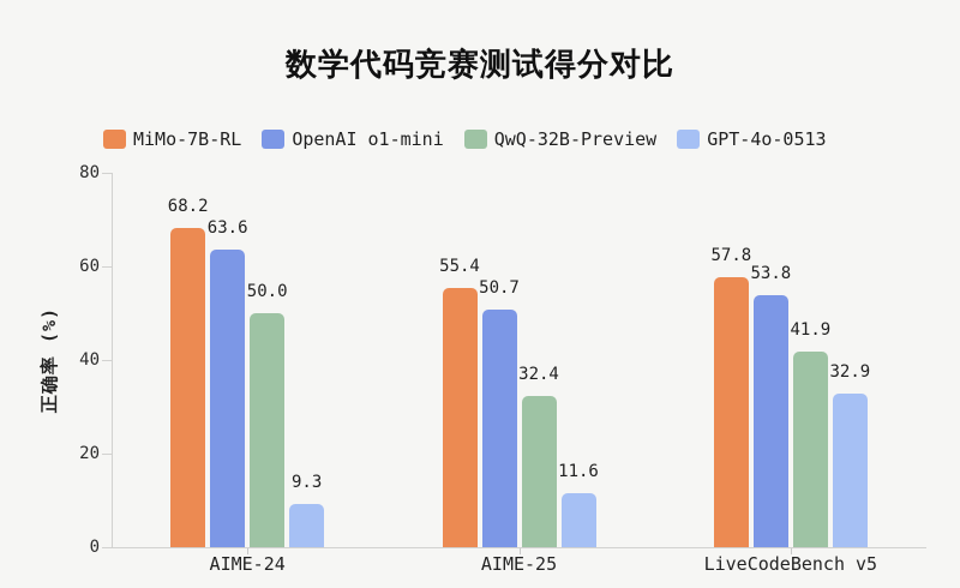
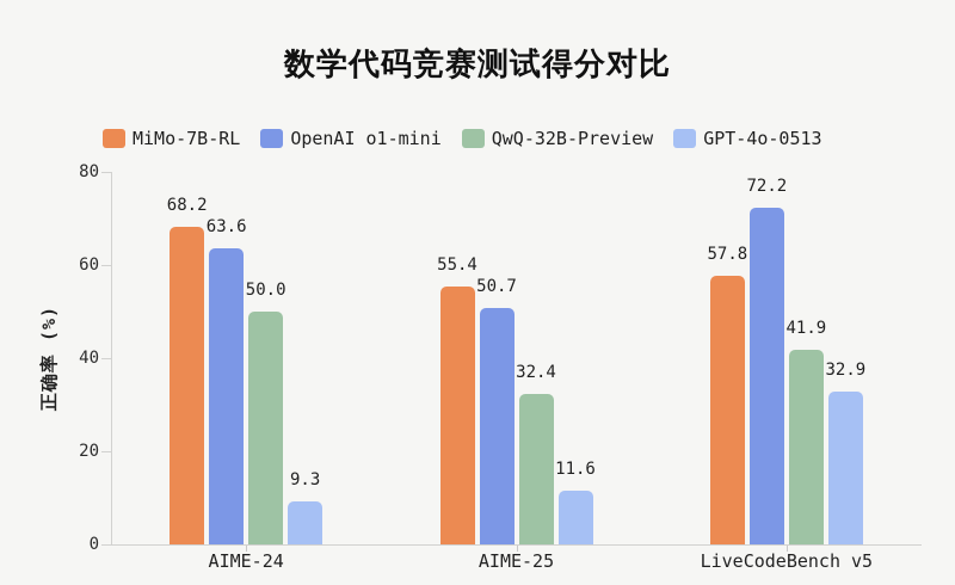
OpenAI o1-mini/LiveCodeBench v5: 53.8 -> 72.2
